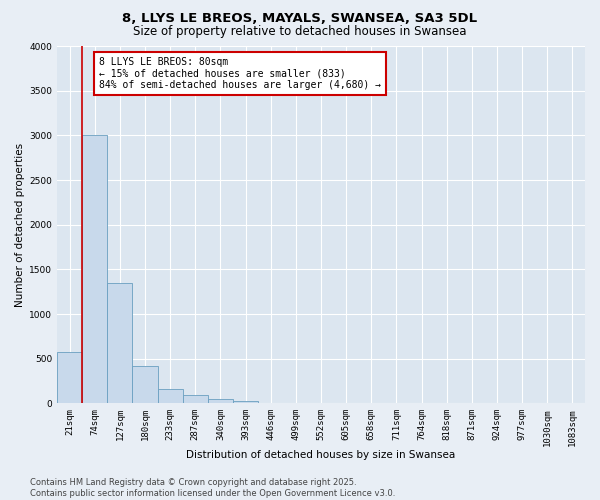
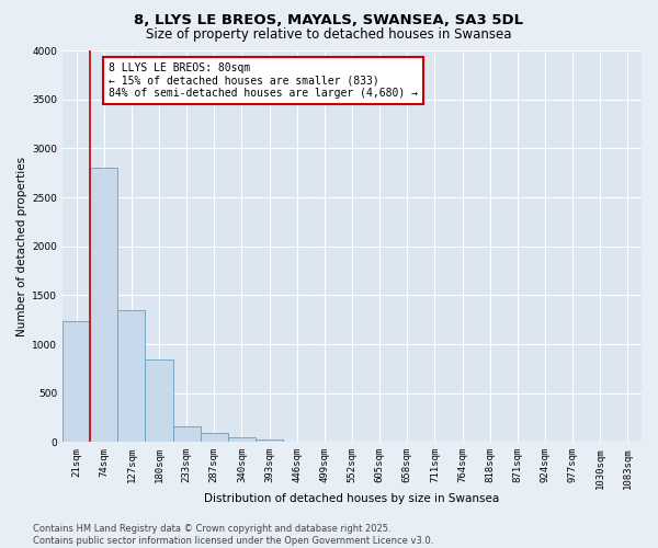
21sqm: 580 -> 1240
74sqm: 3000 -> 2800
180sqm: 420 -> 840
